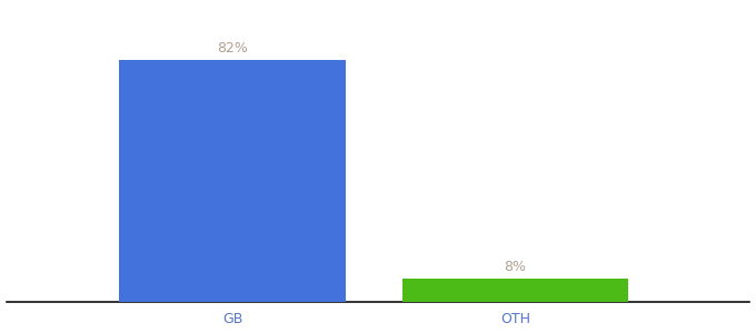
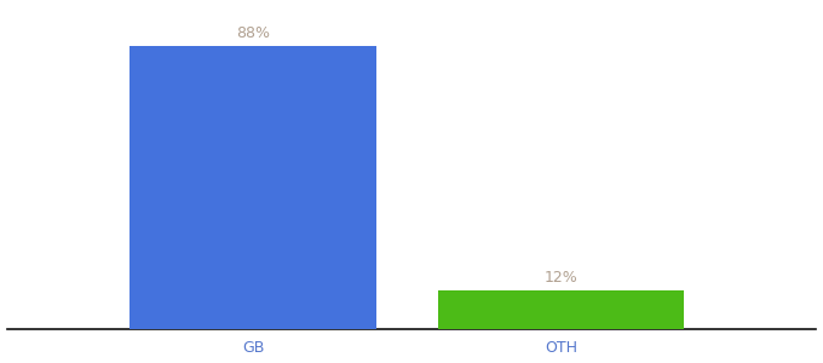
GB: 82% -> 88%
OTH: 8% -> 12%
